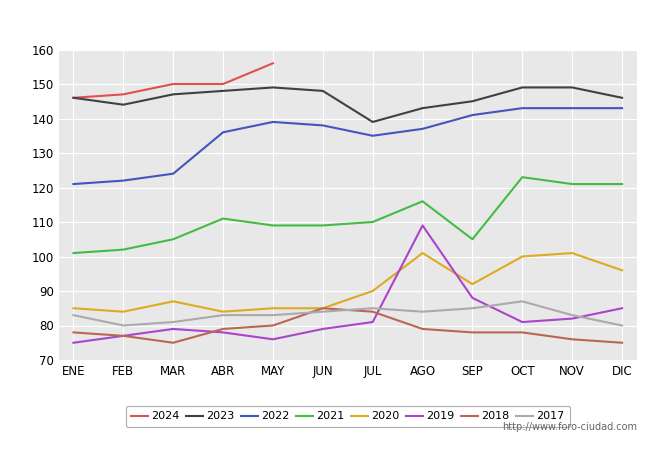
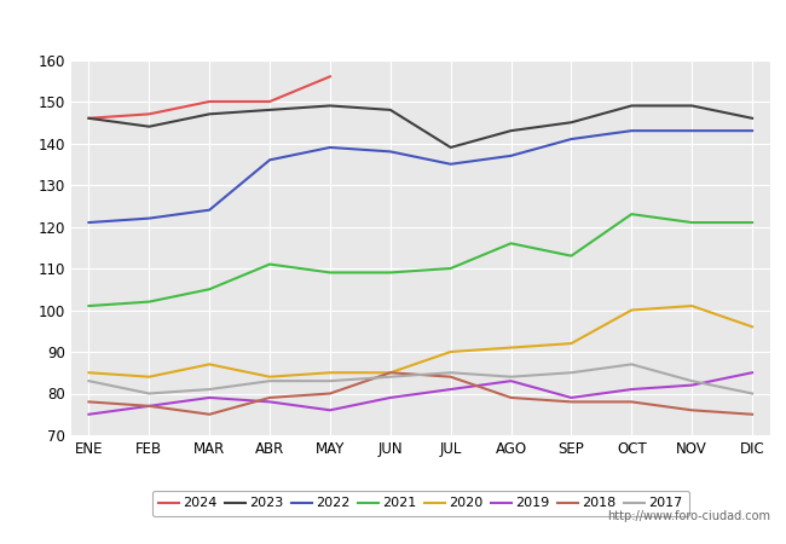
2020/AGO: 101 -> 91
2019/AGO: 109 -> 83
2021/SEP: 105 -> 113
2019/SEP: 88 -> 79
